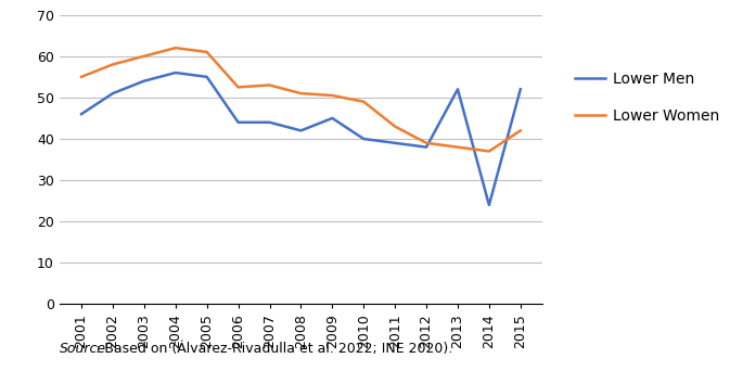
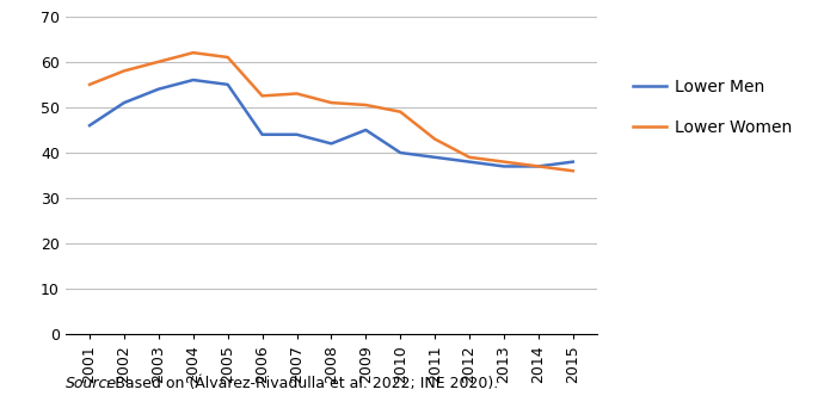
Lower Men/2013: 52 -> 37
Lower Men/2014: 24 -> 37
Lower Men/2015: 52 -> 38
Lower Women/2015: 42.0 -> 36.0
